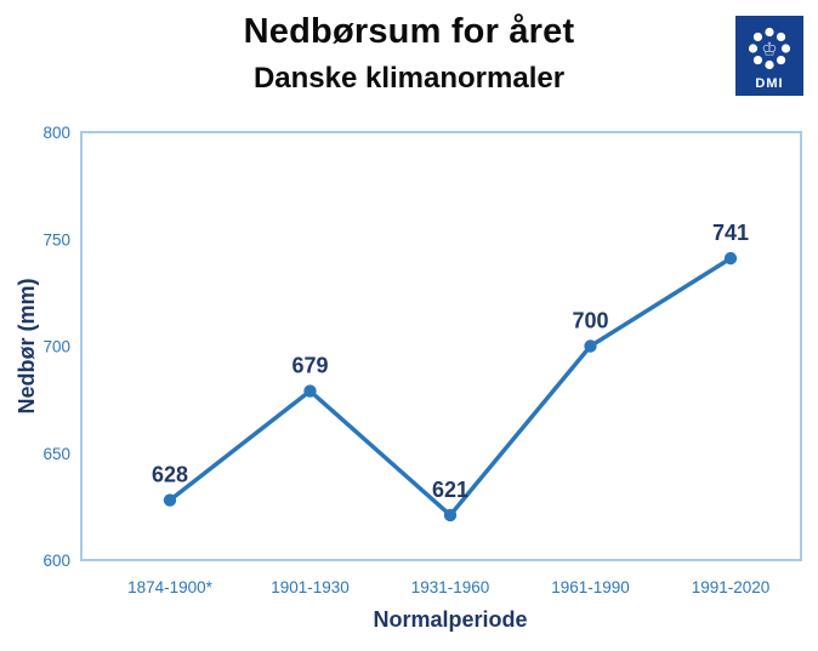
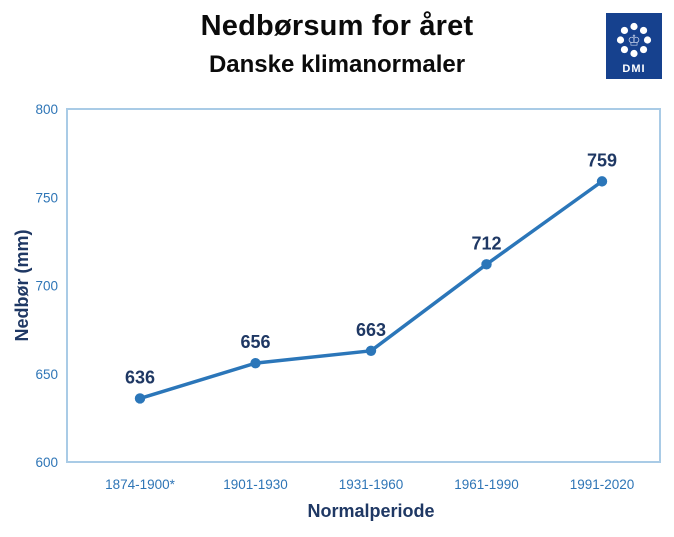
1874-1900*: 628 -> 636
1901-1930: 679 -> 656
1931-1960: 621 -> 663
1961-1990: 700 -> 712
1991-2020: 741 -> 759
